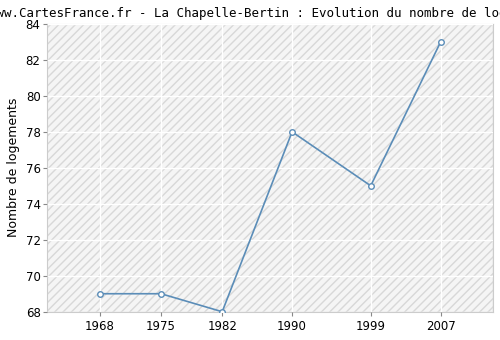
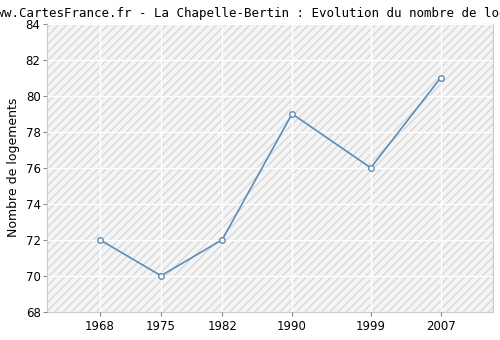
1968: 69 -> 72
1975: 69 -> 70
1982: 68 -> 72
1990: 78 -> 79
1999: 75 -> 76
2007: 83 -> 81
